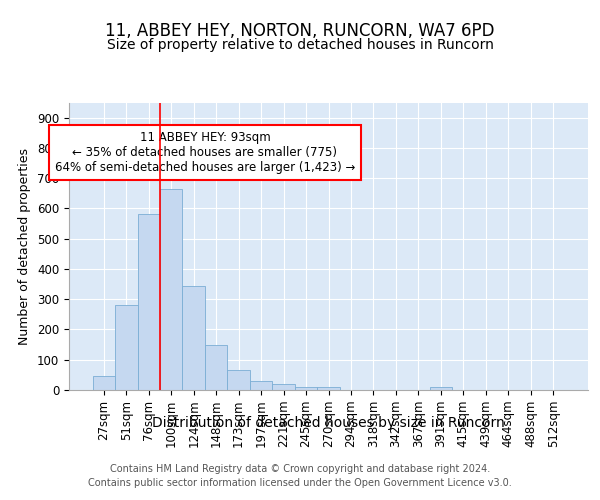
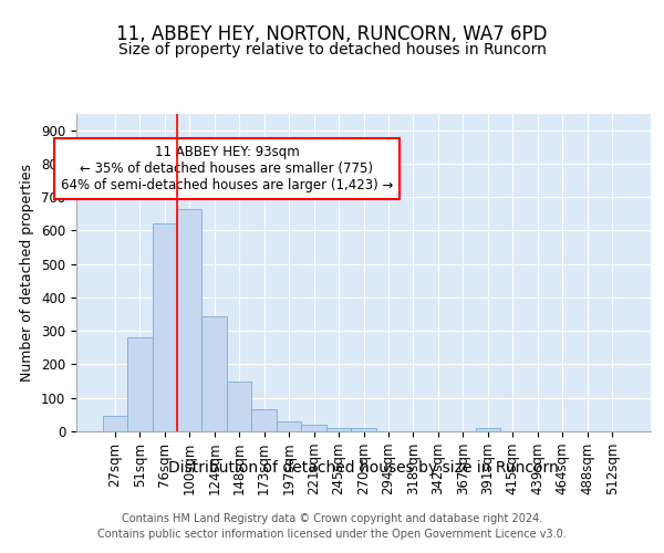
76sqm: 580 -> 620
